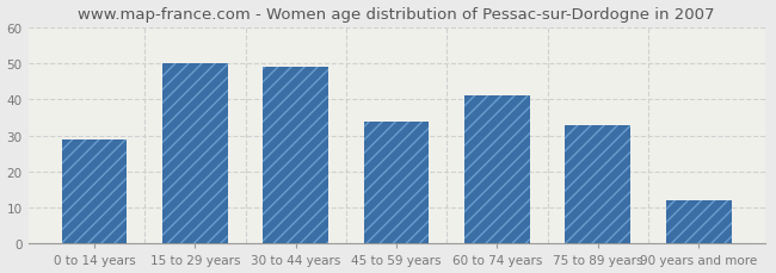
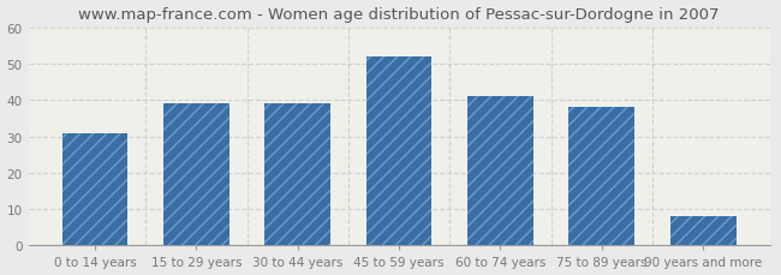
0 to 14 years: 29 -> 31
15 to 29 years: 50 -> 39
30 to 44 years: 49 -> 39
45 to 59 years: 34 -> 52
75 to 89 years: 33 -> 38
90 years and more: 12 -> 8
